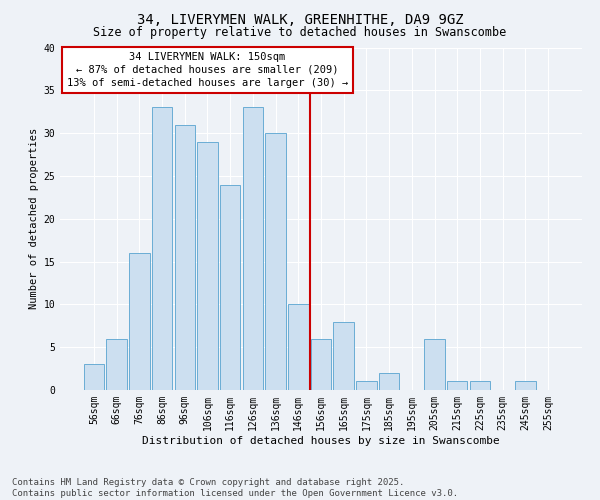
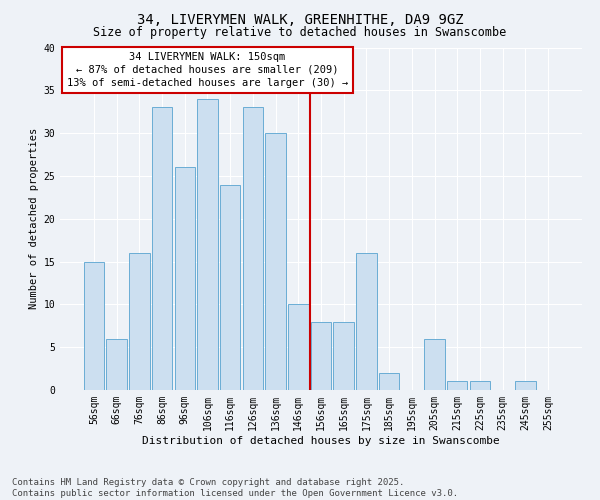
56sqm: 3 -> 15
96sqm: 31 -> 26
106sqm: 29 -> 34
156sqm: 6 -> 8
175sqm: 1 -> 16
